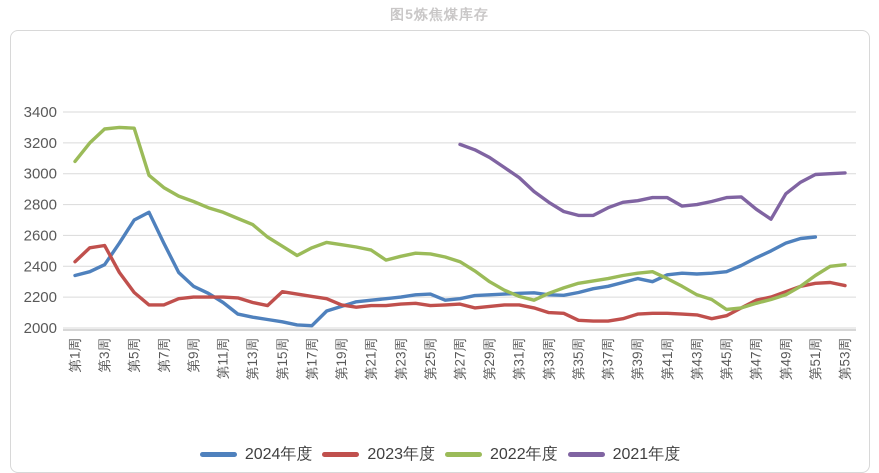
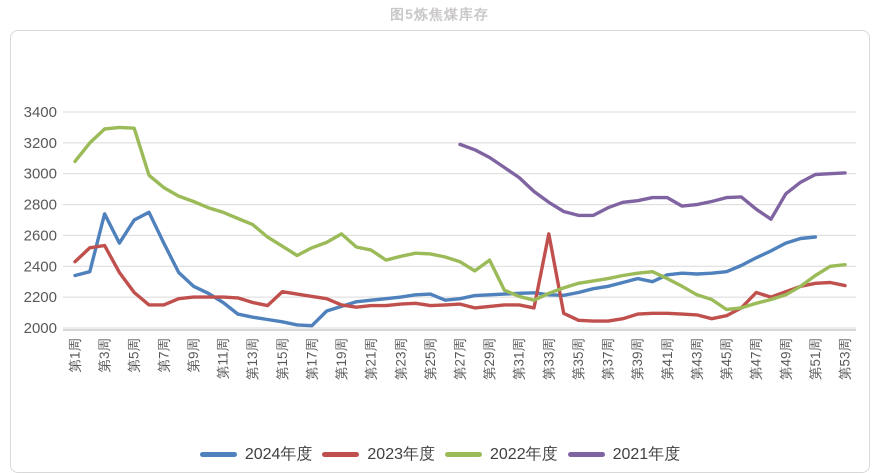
2024年度/第3周: 2410 -> 2740
2022年度/第19周: 2540 -> 2610
2022年度/第29周: 2300 -> 2440
2023年度/第33周: 2100 -> 2610
2023年度/第47周: 2180 -> 2230
